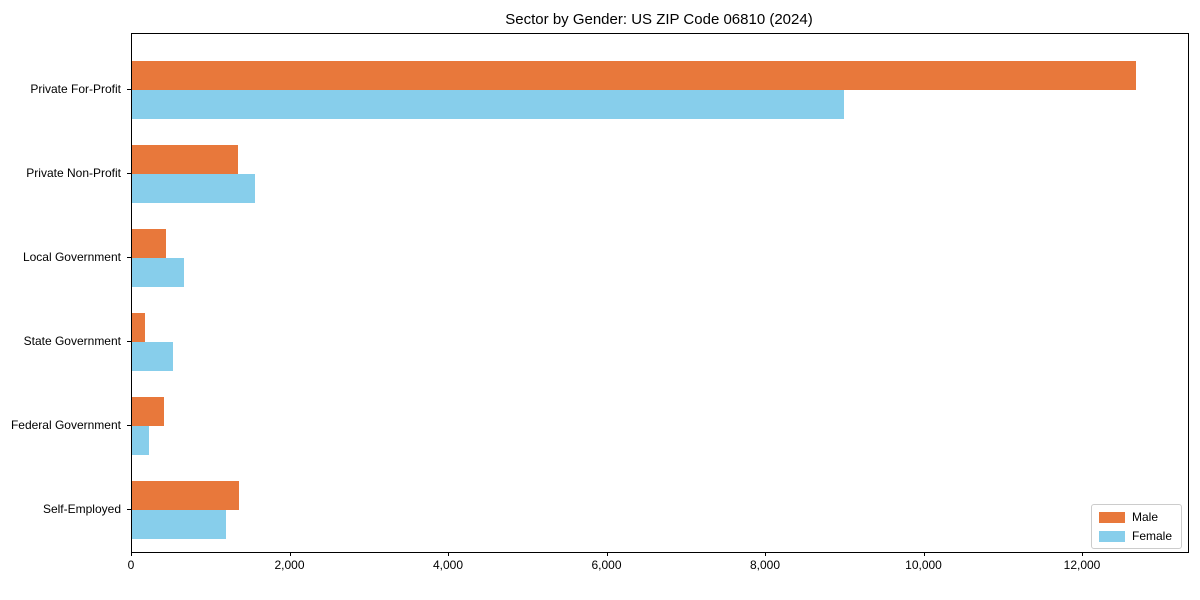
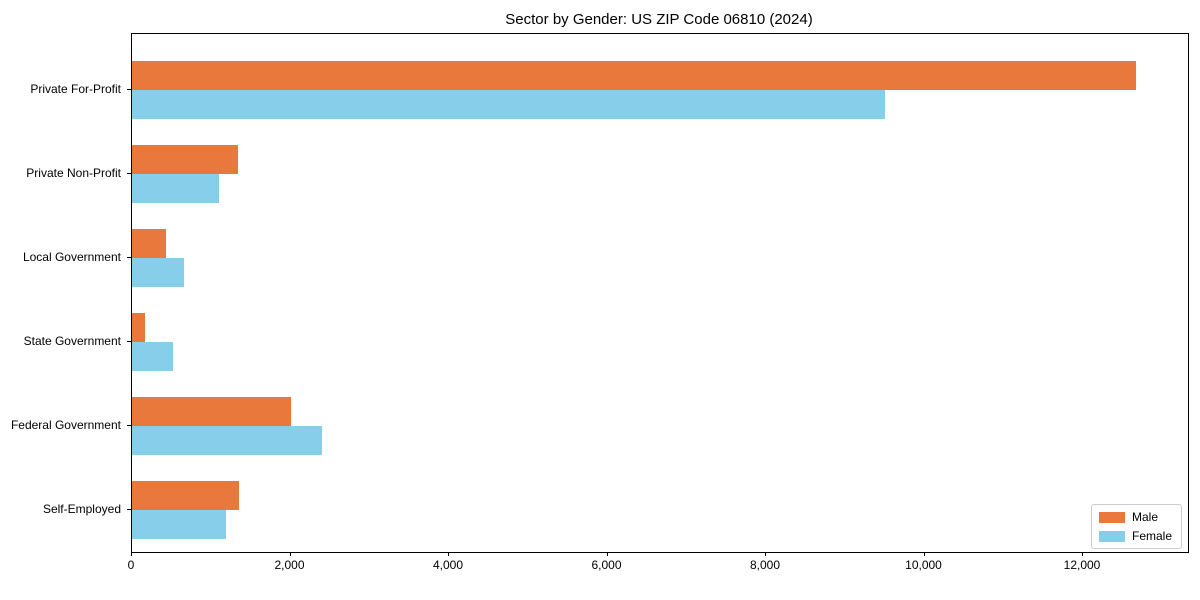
Female/Private For-Profit: 9000 -> 9500
Female/Private Non-Profit: 1600 -> 1100
Male/Federal Government: 400 -> 2000
Female/Federal Government: 200 -> 2400
